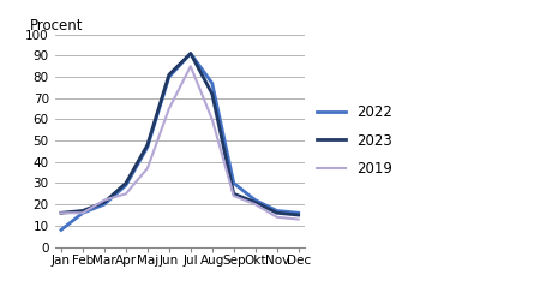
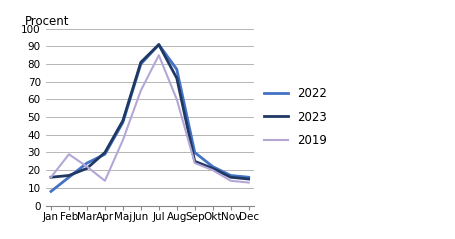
2019/Feb: 16 -> 29
2022/Mar: 20 -> 24
2019/Apr: 25 -> 14
